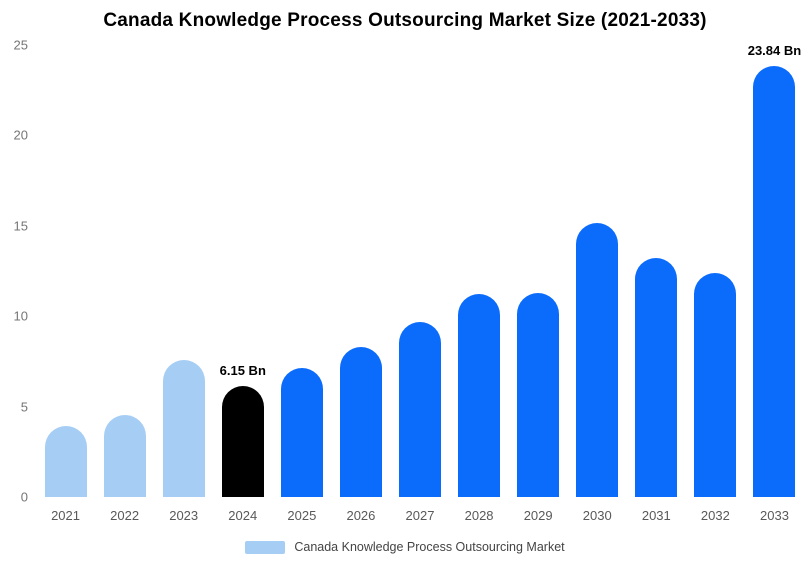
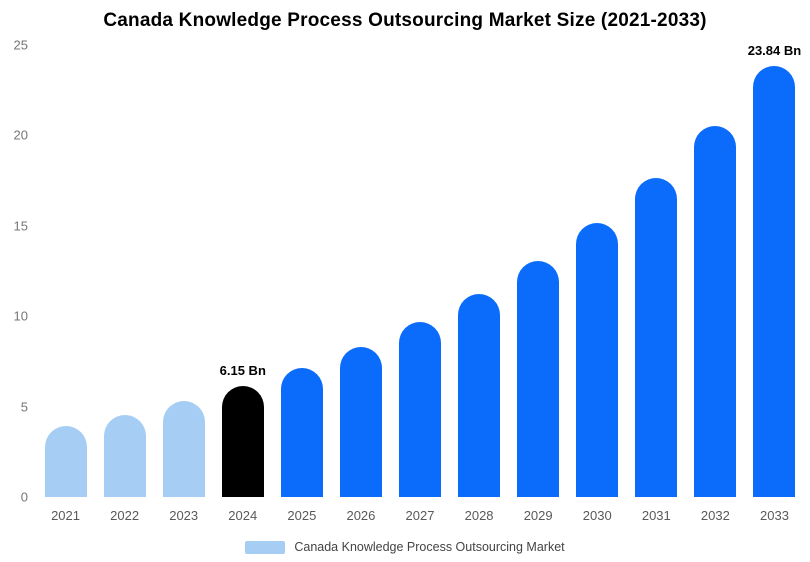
2023: 7.6 -> 5.3
2029: 11.3 -> 13.1
2031: 13.2 -> 17.6
2032: 12.4 -> 20.5
